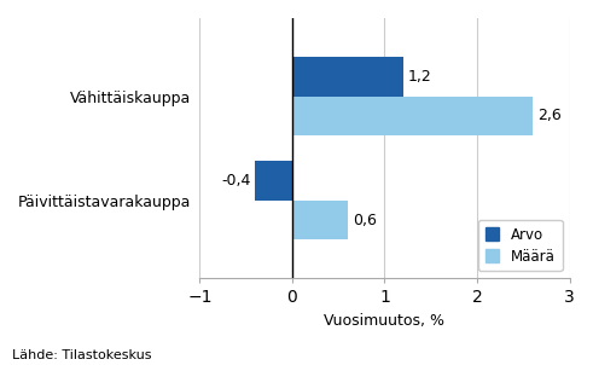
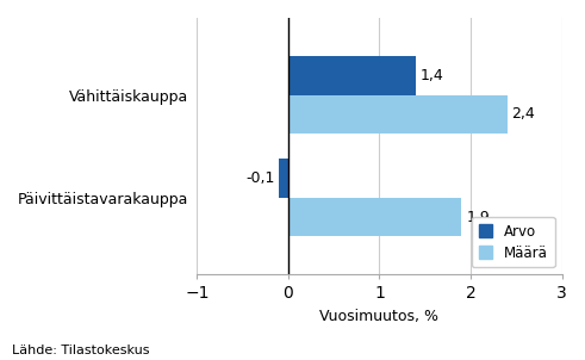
Arvo/Vähittäiskauppa: 1,2 -> 1,4
Määrä/Vähittäiskauppa: 2,6 -> 2,4
Arvo/Päivittäistavarakauppa: -0,4 -> -0,1
Määrä/Päivittäistavarakauppa: 0,6 -> 1,9
